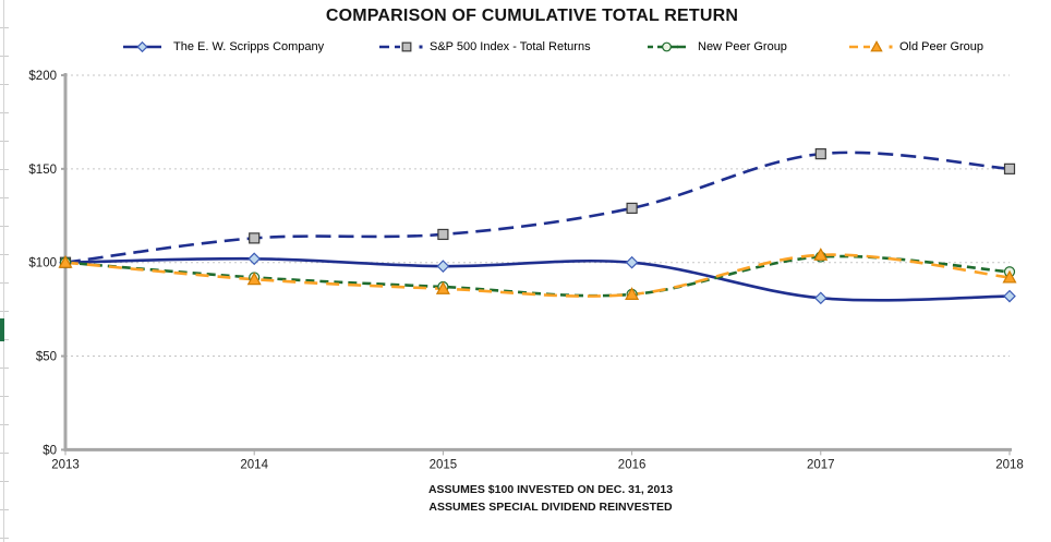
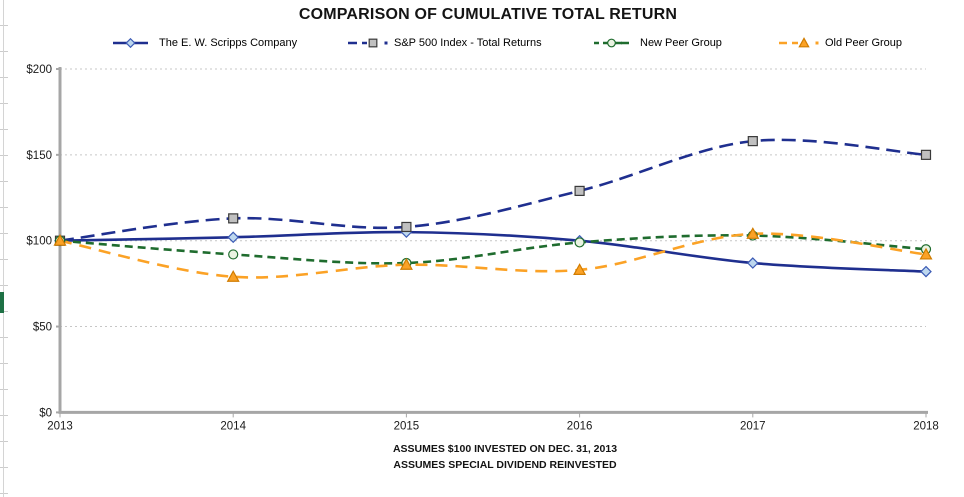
Old Peer Group/2014: $91 -> $79
The E. W. Scripps Company/2015: $98 -> $105
S&P 500 Index - Total Returns/2015: $115 -> $108
New Peer Group/2016: $83 -> $99
The E. W. Scripps Company/2017: $81 -> $87
